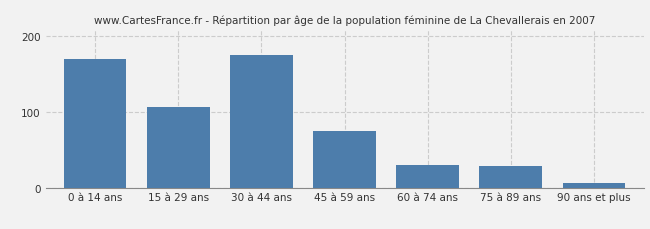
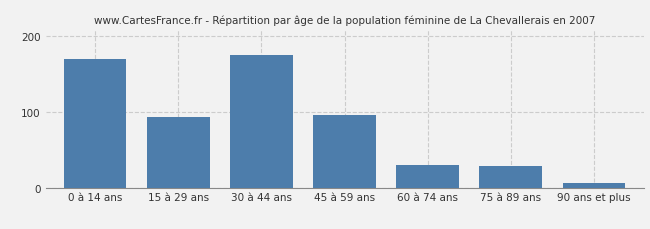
15 à 29 ans: 107 -> 94
45 à 59 ans: 75 -> 96
